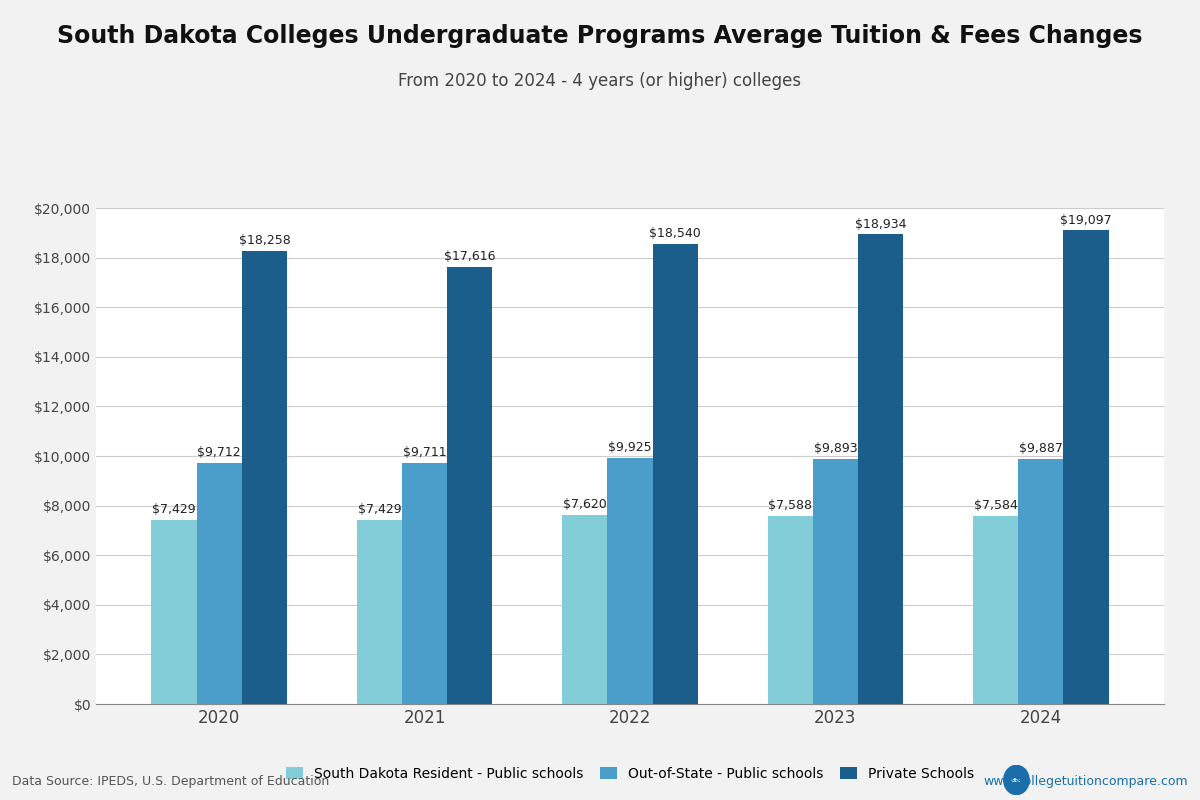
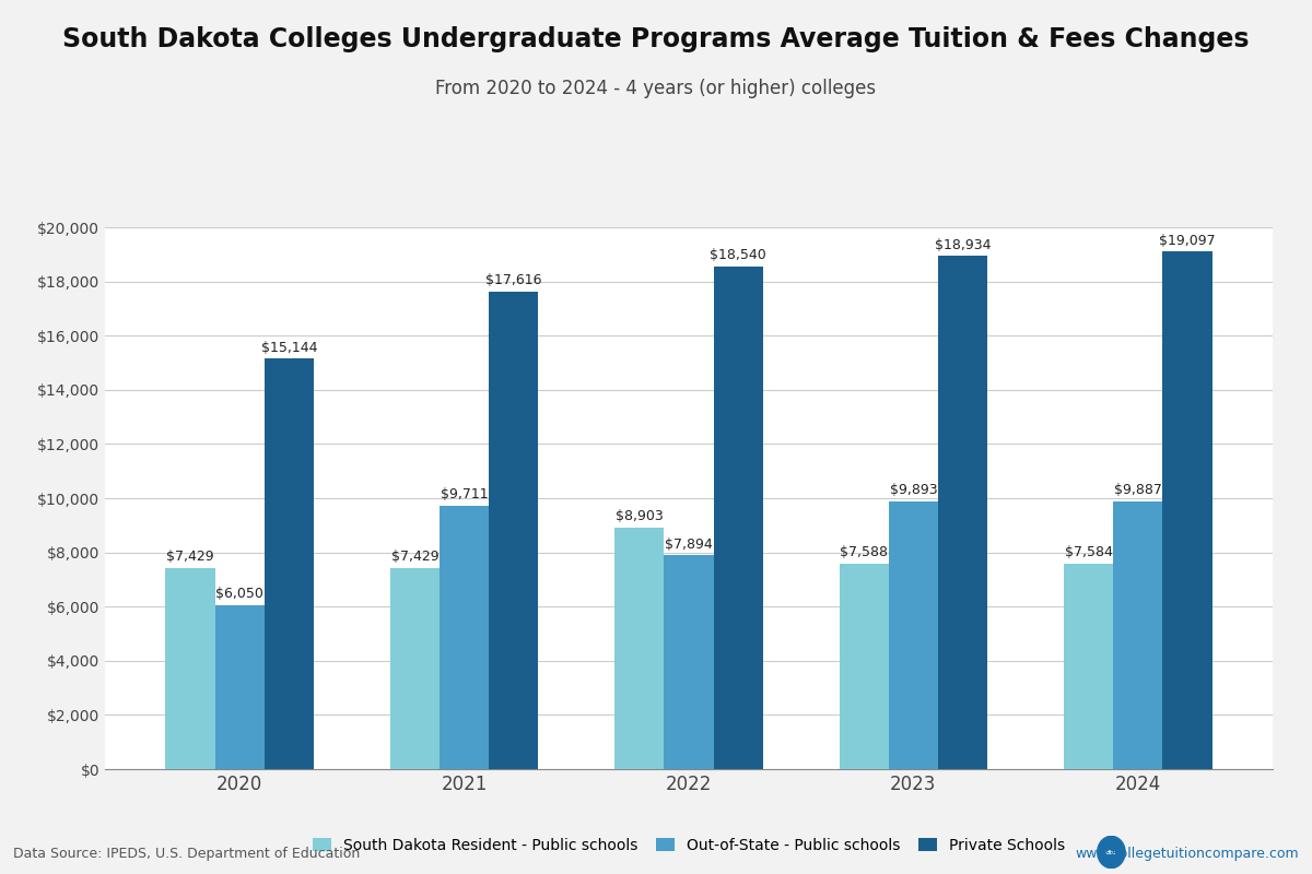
Out-of-State - Public schools/2020: $9,712 -> $6,050
Private Schools/2020: $18,258 -> $15,144
South Dakota Resident - Public schools/2022: $7,620 -> $8,903
Out-of-State - Public schools/2022: $9,925 -> $7,894
